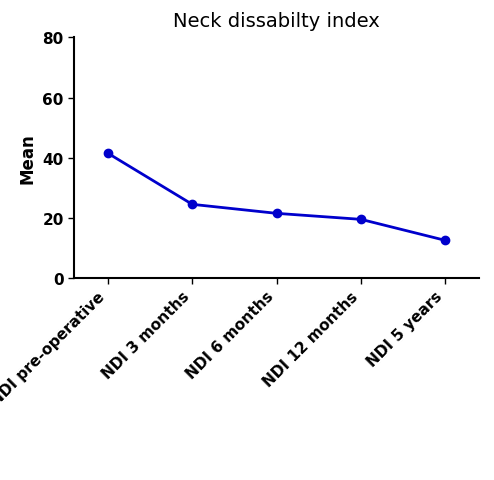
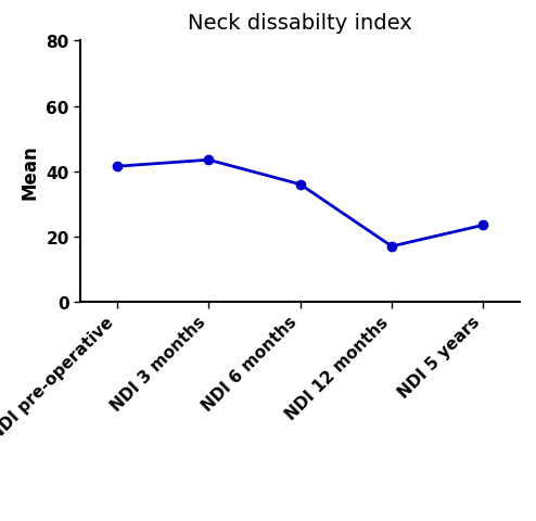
NDI 3 months: 24.5 -> 43.5
NDI 6 months: 21.5 -> 36.0
NDI 12 months: 19.5 -> 17.0
NDI 5 years: 12.5 -> 23.5
